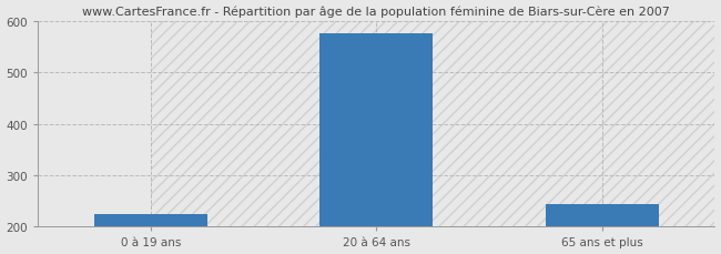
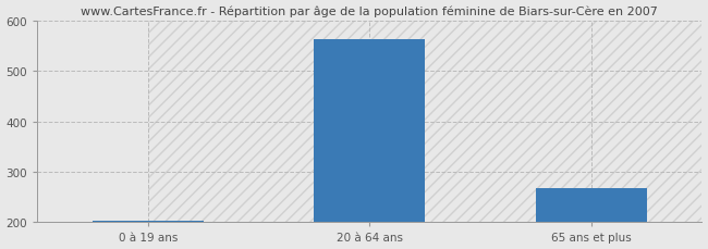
0 à 19 ans: 225 -> 203
20 à 64 ans: 575 -> 563
65 ans et plus: 245 -> 268
